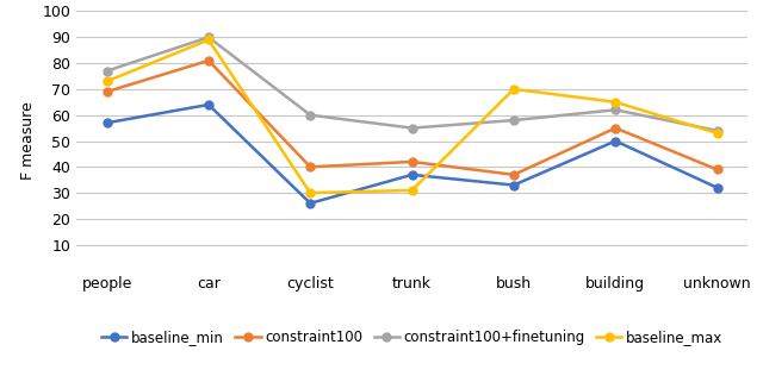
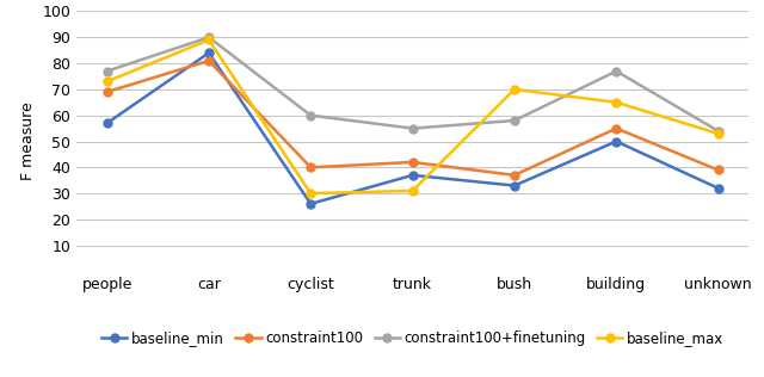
baseline_min/car: 64 -> 84
constraint100+finetuning/building: 62 -> 77
